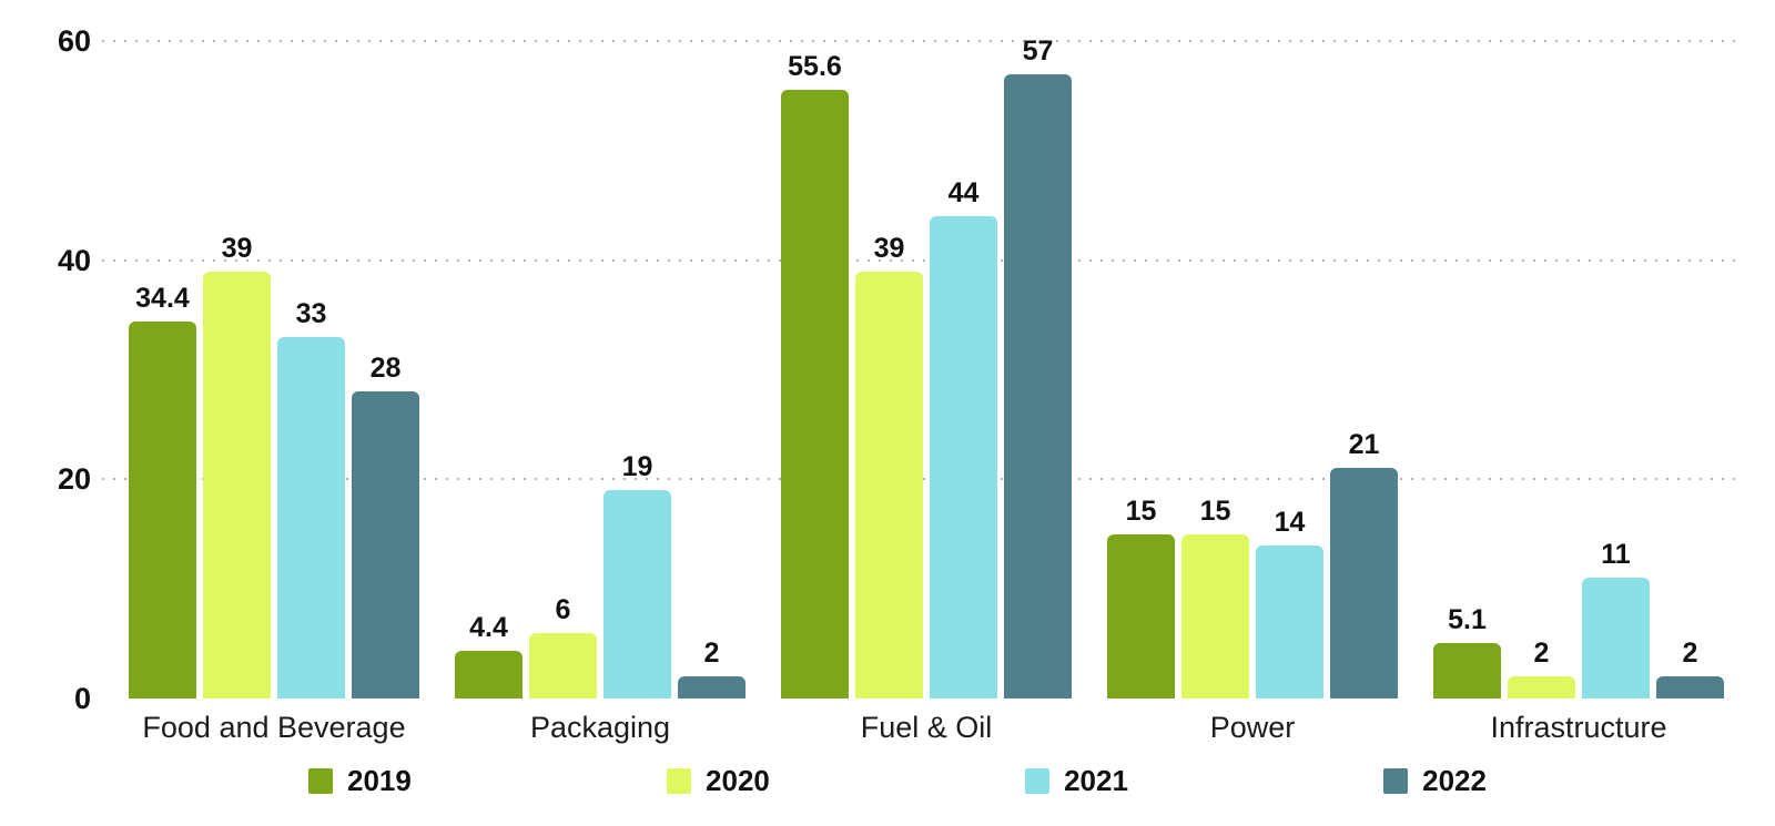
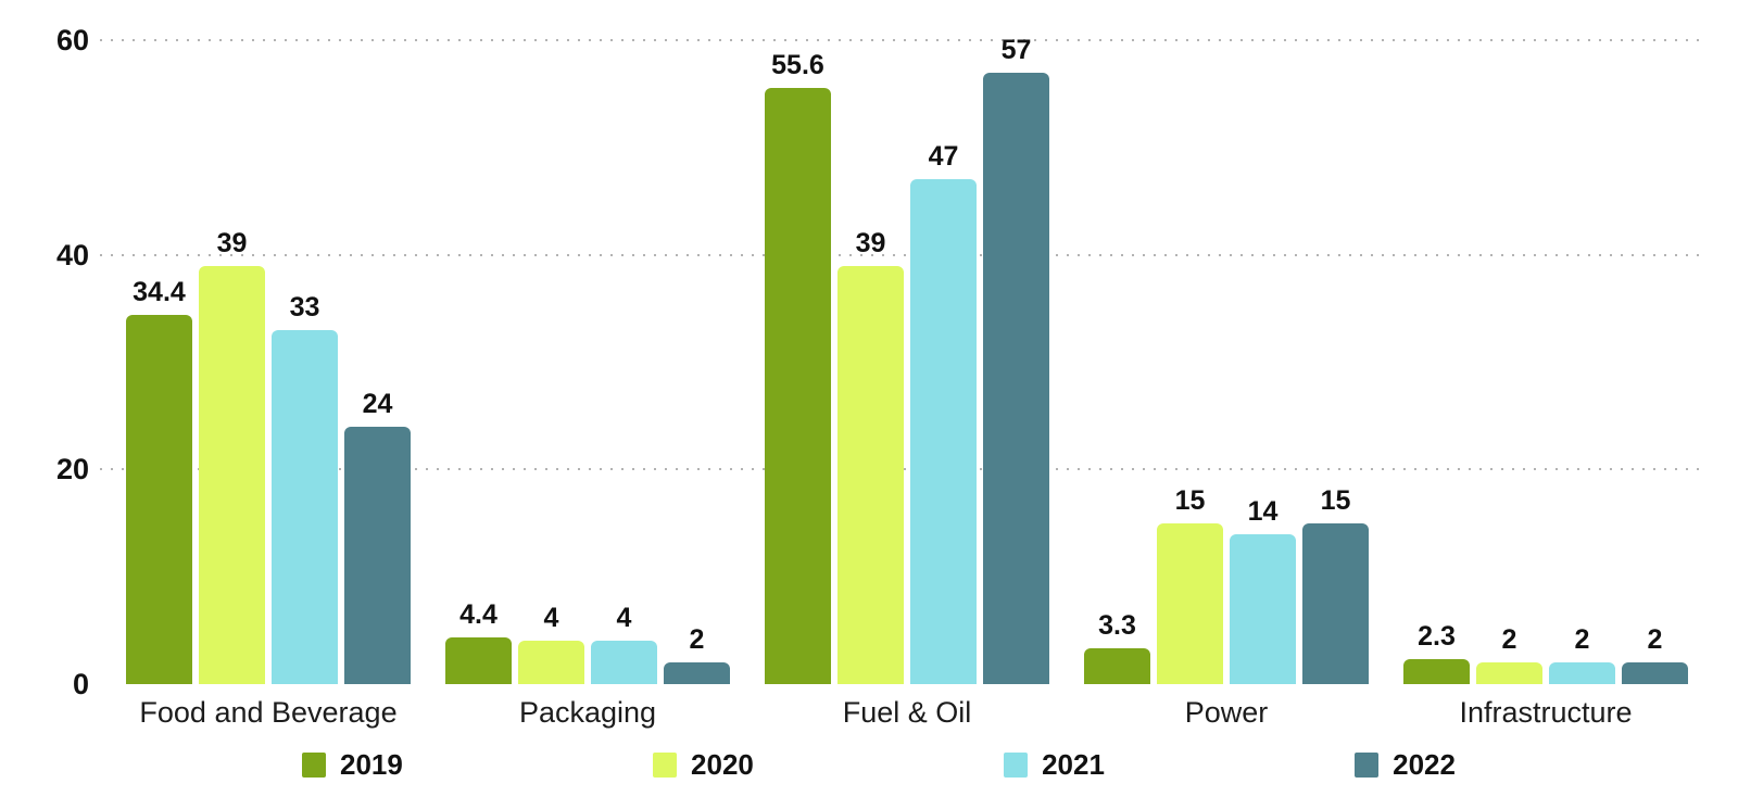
2022/Food and Beverage: 28 -> 24
2020/Packaging: 6 -> 4
2021/Packaging: 19 -> 4
2021/Fuel & Oil: 44 -> 47
2019/Power: 15 -> 3.3
2022/Power: 21 -> 15
2019/Infrastructure: 5.1 -> 2.3
2021/Infrastructure: 11 -> 2
